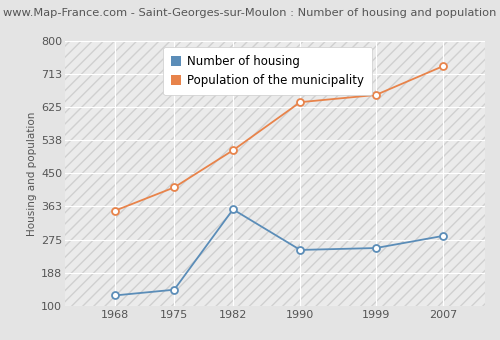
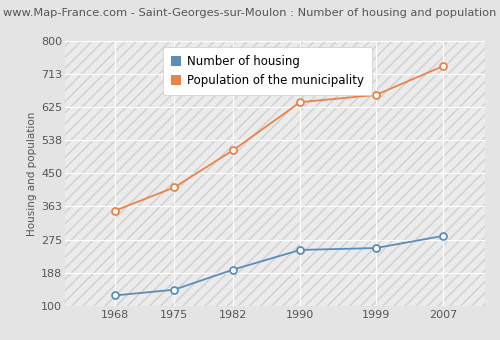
Number of housing/1982: 355 -> 196
